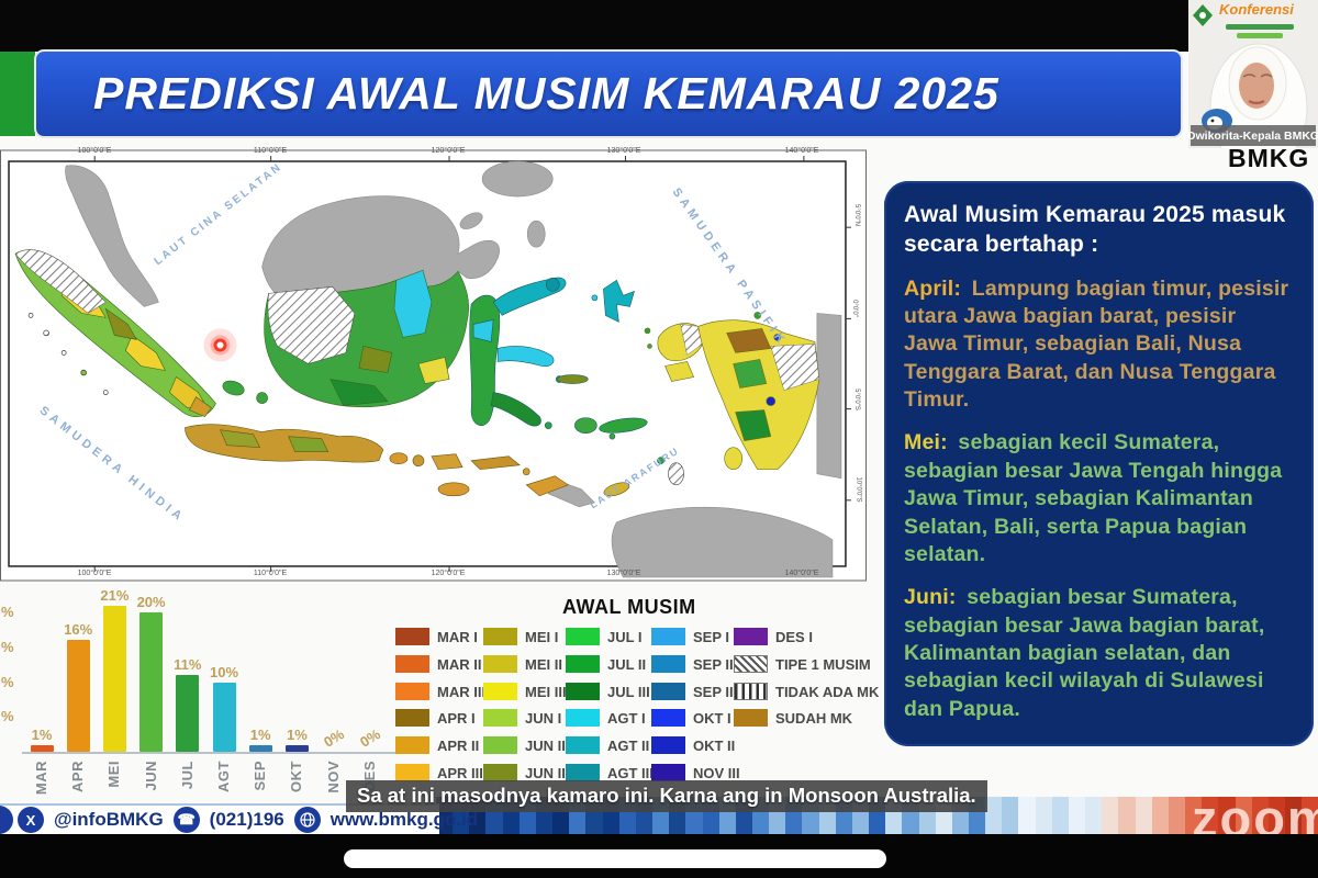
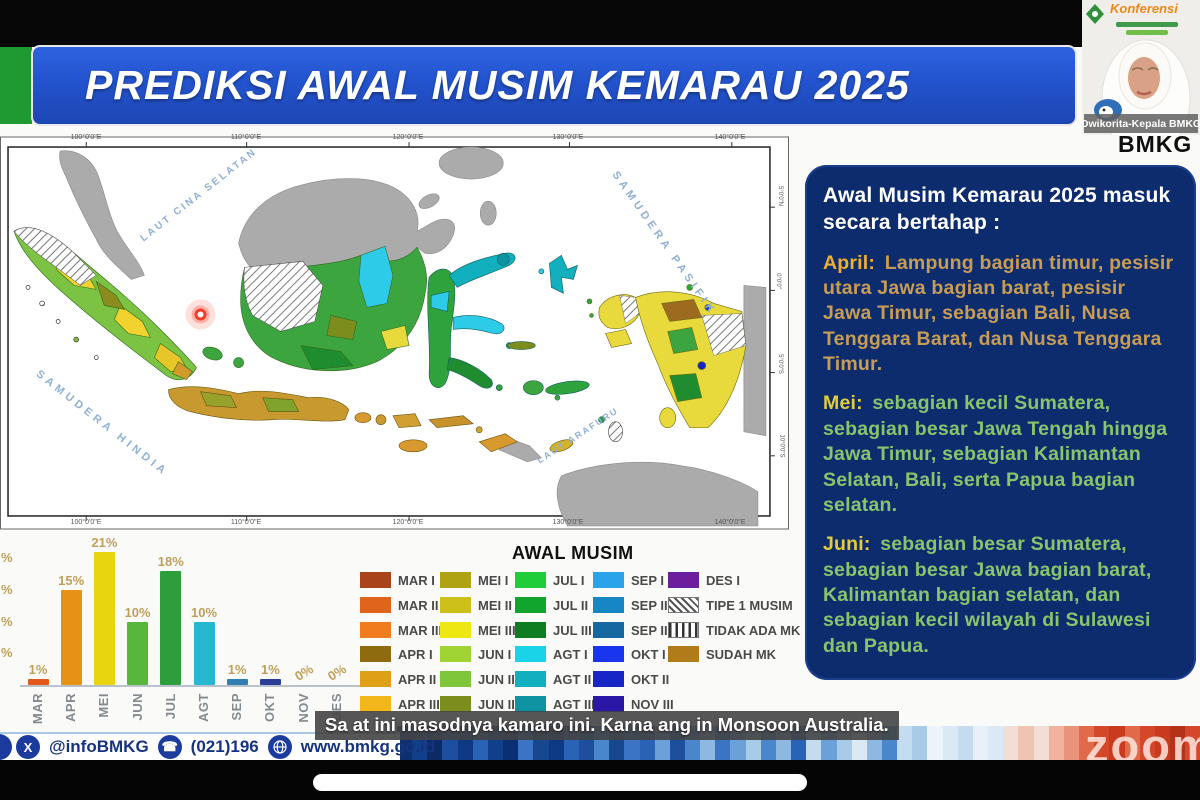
APR: 16% -> 15%
JUN: 20% -> 10%
JUL: 11% -> 18%
